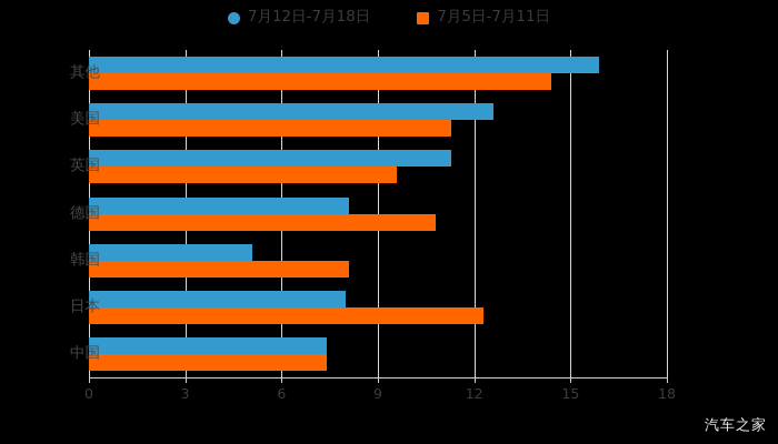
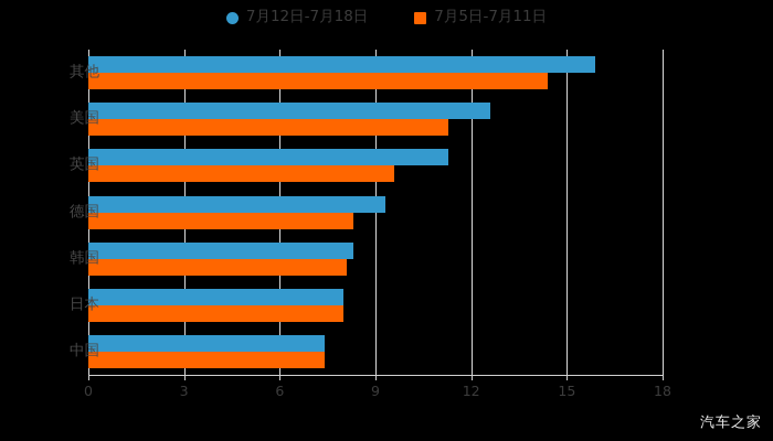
7月12日-7月18日/德国: 8.1 -> 9.3
7月5日-7月11日/德国: 10.8 -> 8.3
7月12日-7月18日/韩国: 5.1 -> 8.3
7月5日-7月11日/日本: 12.3 -> 8.0
